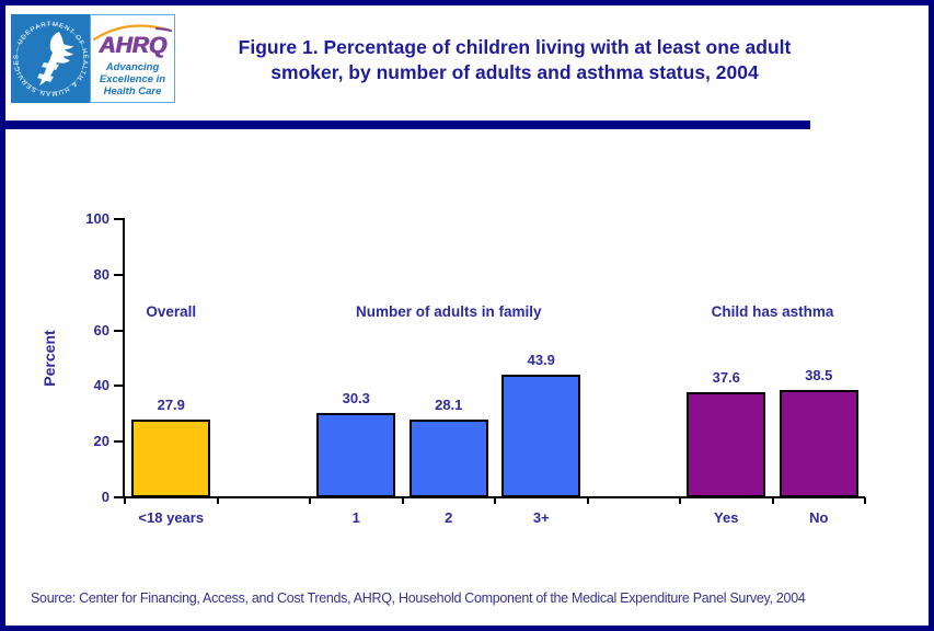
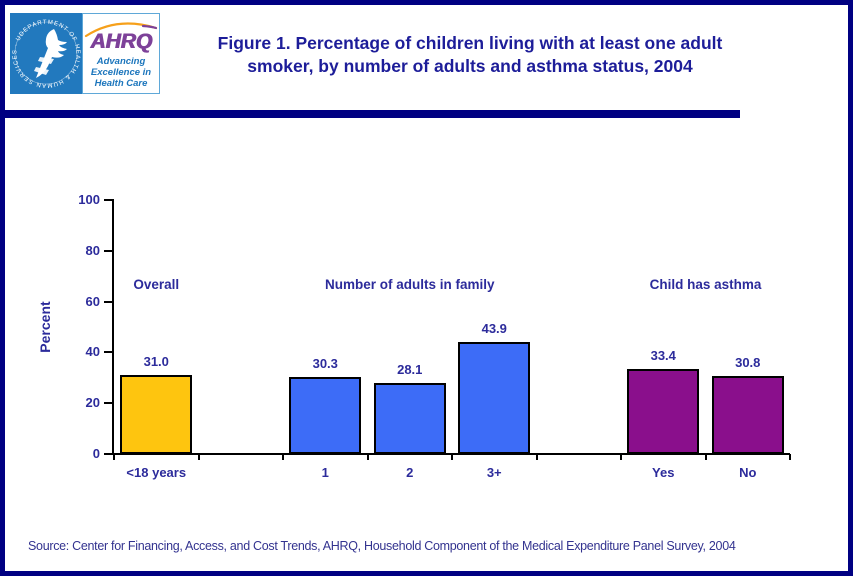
<18 years: 27.9 -> 31.0
Yes: 37.6 -> 33.4
No: 38.5 -> 30.8
